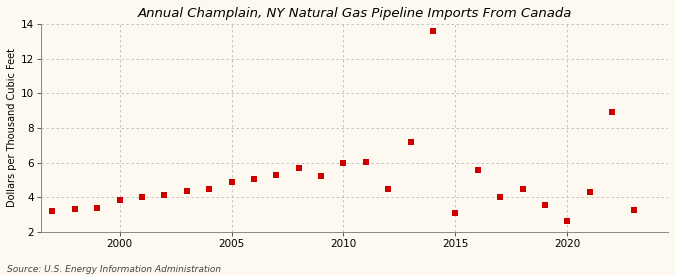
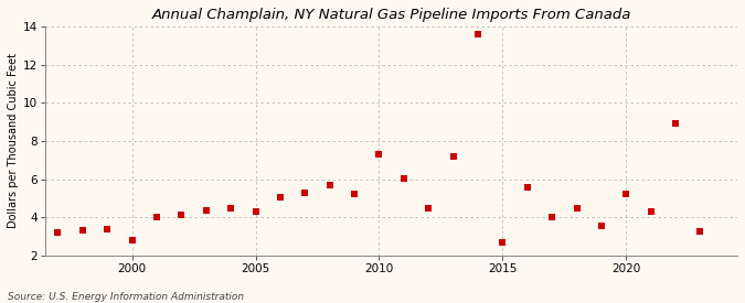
2000: 3.9 -> 2.8
2005: 4.8 -> 4.3
2010: 6.0 -> 7.3
2015: 3.1 -> 2.7
2020: 2.6 -> 5.2
